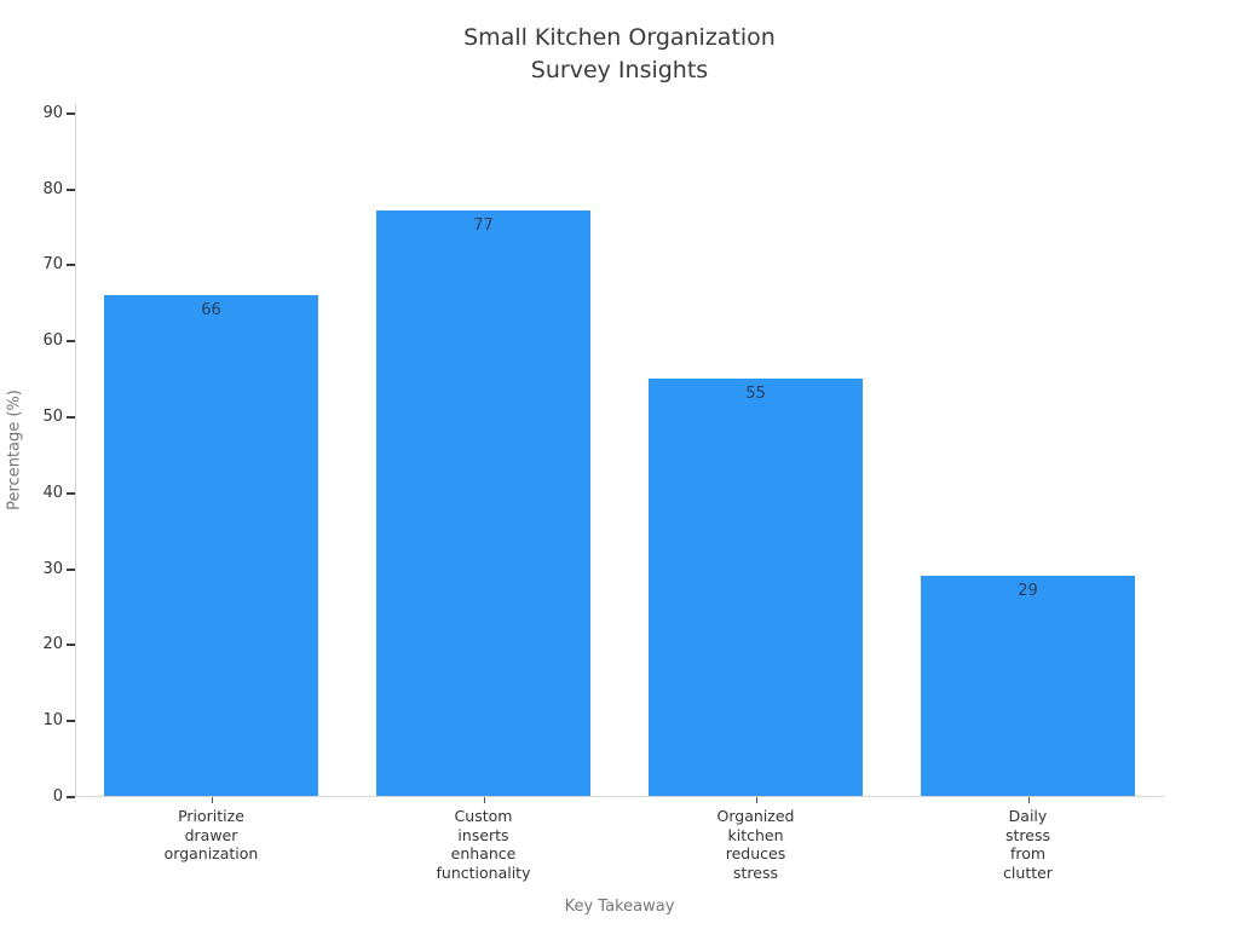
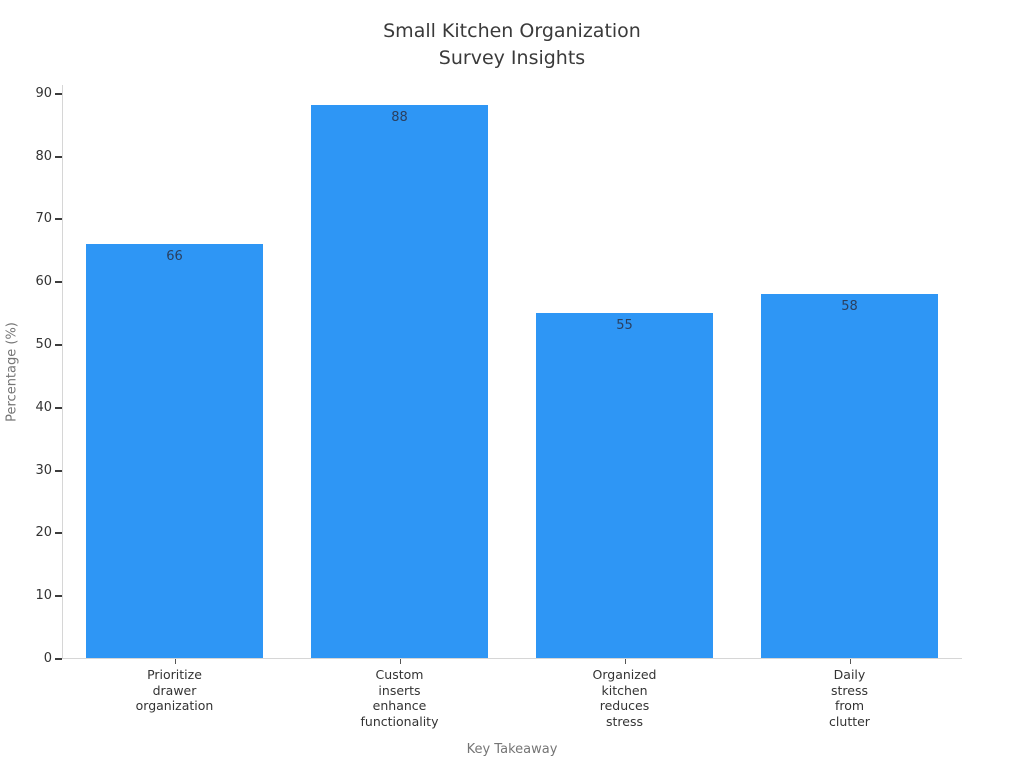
Custom inserts enhance functionality: 77 -> 88
Daily stress from clutter: 29 -> 58
